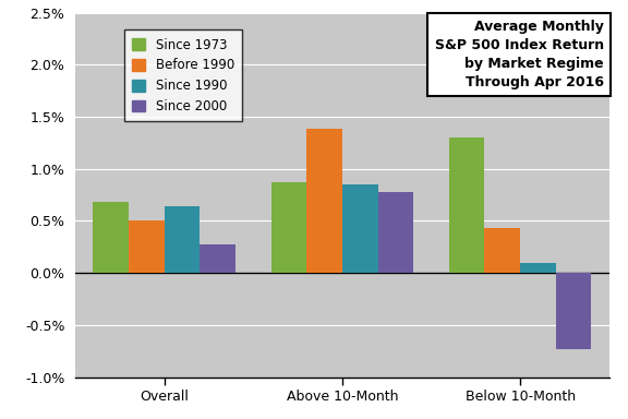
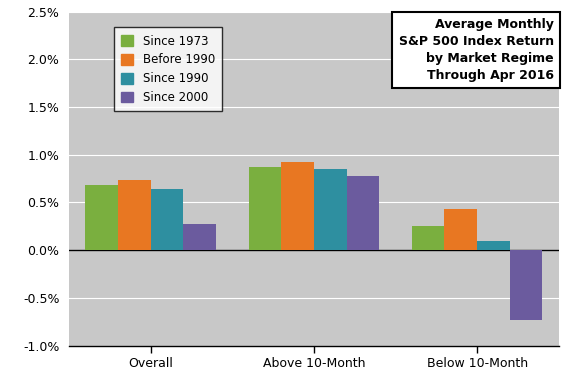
Before 1990/Overall: 0.50% -> 0.73%
Before 1990/Above 10-Month: 1.38% -> 0.92%
Since 1973/Below 10-Month: 1.30% -> 0.25%
